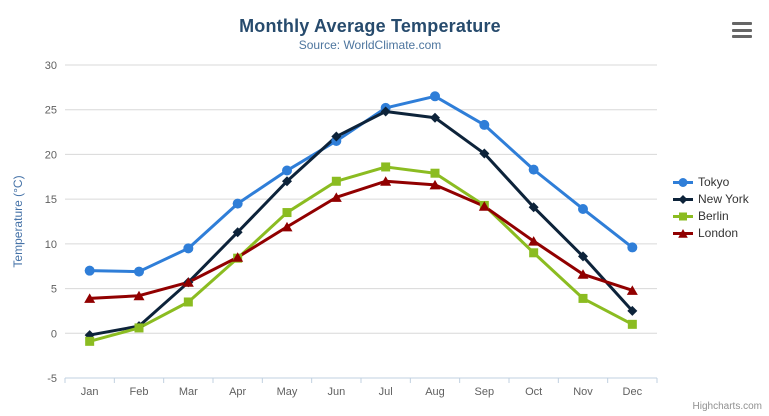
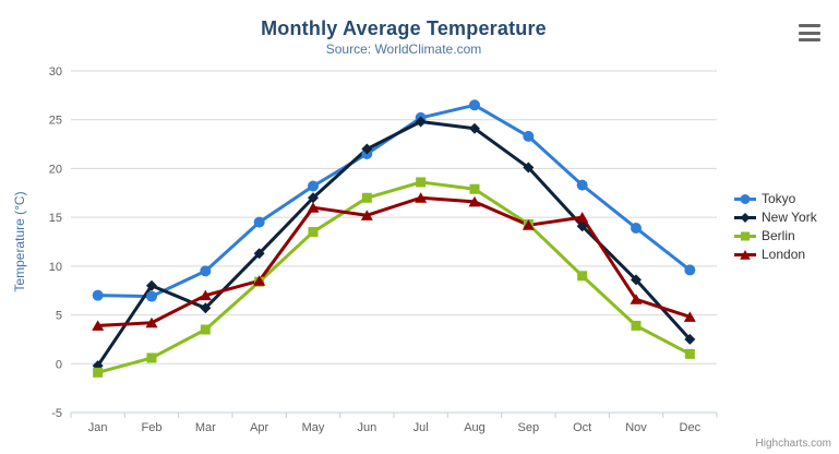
New York/Feb: 1 -> 8
London/Mar: 6 -> 7
London/May: 12 -> 16
London/Oct: 10 -> 15
